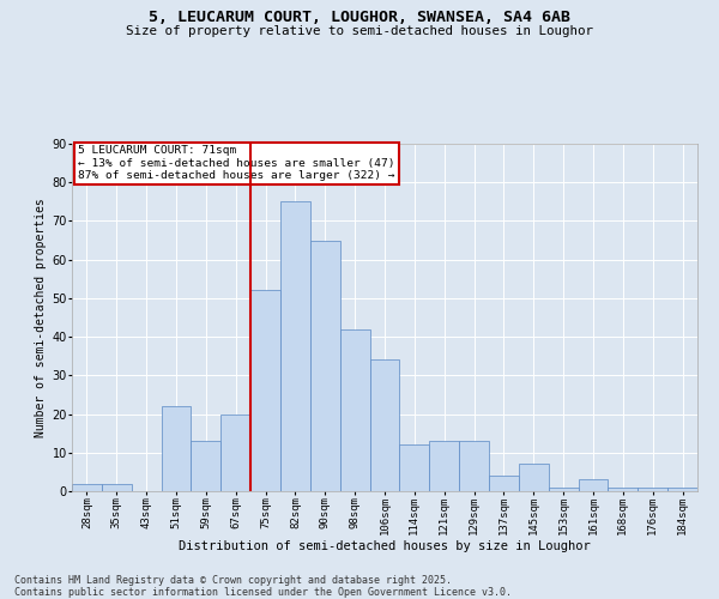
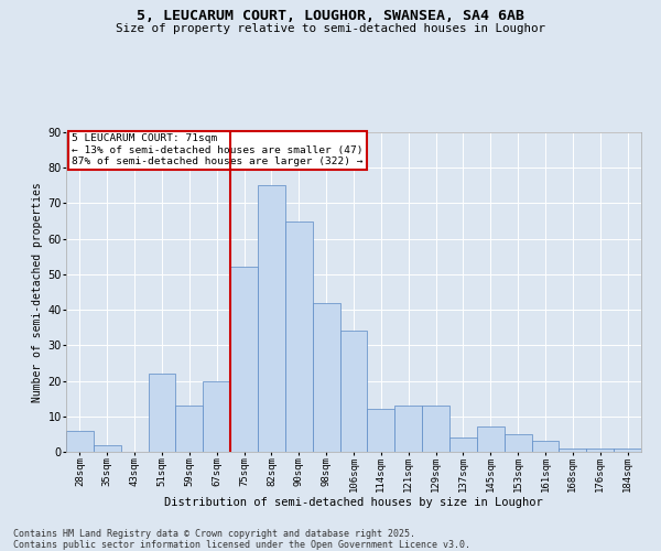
28sqm: 2 -> 6
153sqm: 1 -> 5
